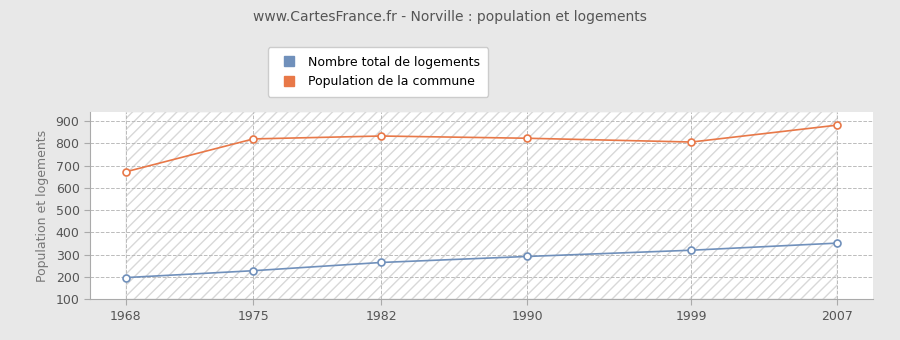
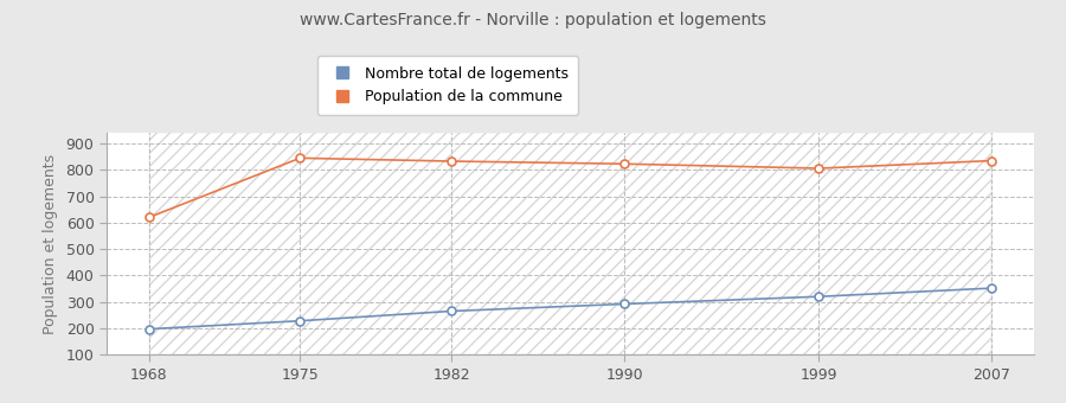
Population de la commune/1968: 672 -> 620
Population de la commune/1975: 820 -> 845
Population de la commune/2007: 882 -> 835
